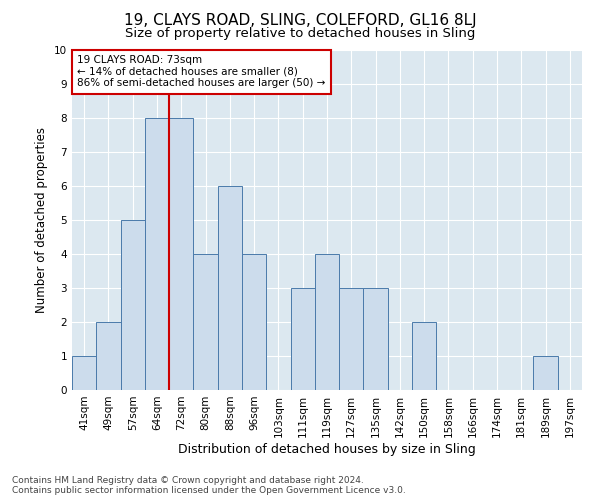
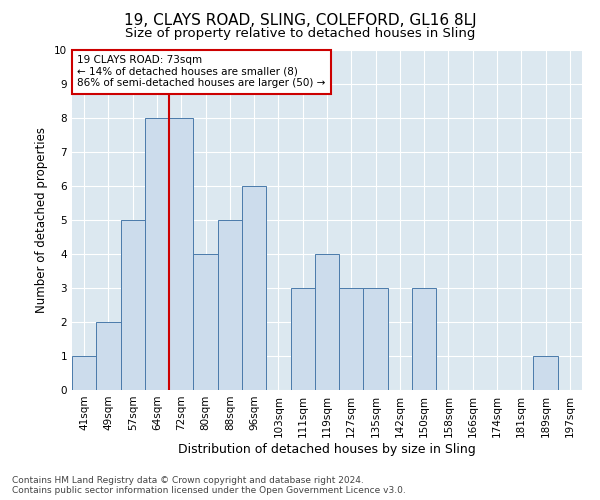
88sqm: 6 -> 5
96sqm: 4 -> 6
150sqm: 2 -> 3
